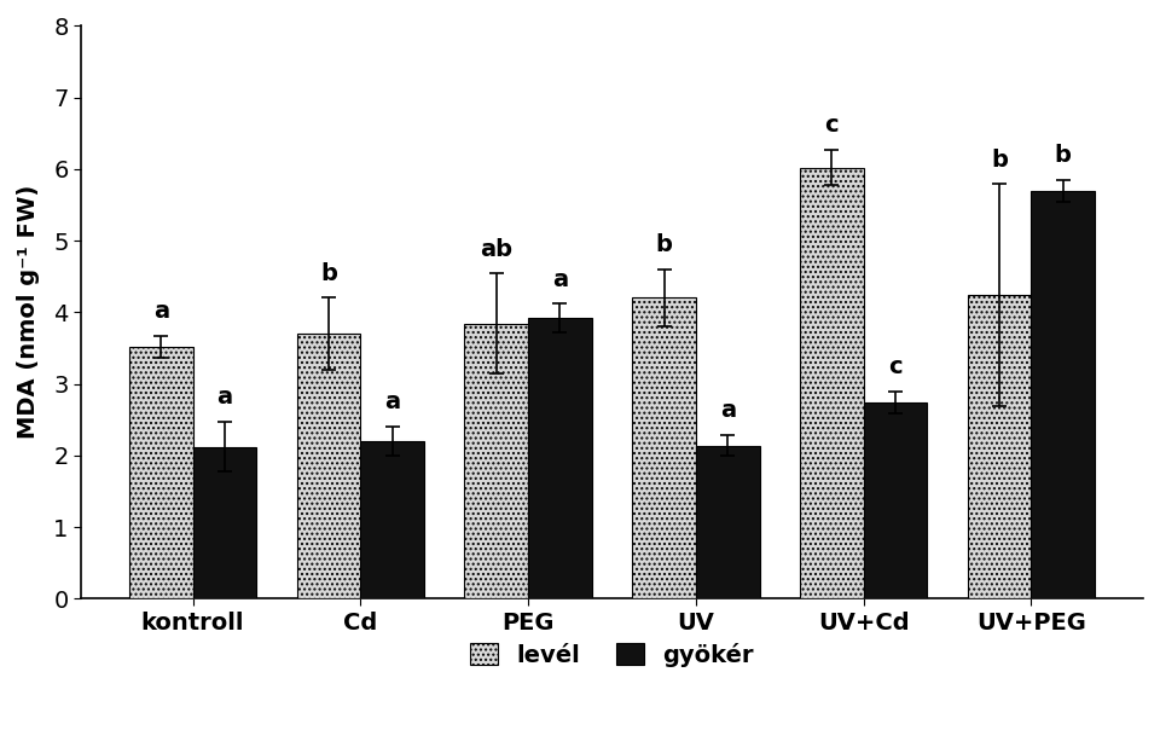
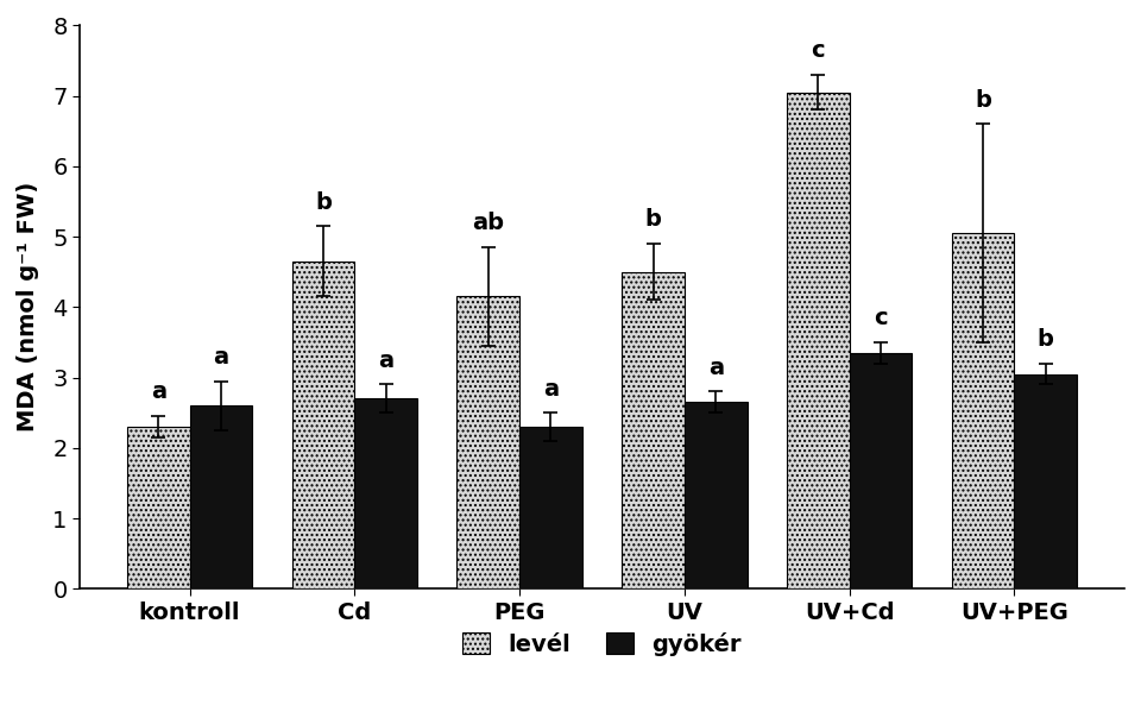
levél/kontroll: 3.52 -> 2.30
gyökér/kontroll: 2.12 -> 2.60
levél/Cd: 3.70 -> 4.65
gyökér/Cd: 2.20 -> 2.70
levél/PEG: 3.84 -> 4.15
gyökér/PEG: 3.92 -> 2.30
levél/UV: 4.20 -> 4.50
gyökér/UV: 2.14 -> 2.65
levél/UV+Cd: 6.02 -> 7.05
gyökér/UV+Cd: 2.74 -> 3.35
levél/UV+PEG: 4.24 -> 5.05
gyökér/UV+PEG: 5.70 -> 3.05
